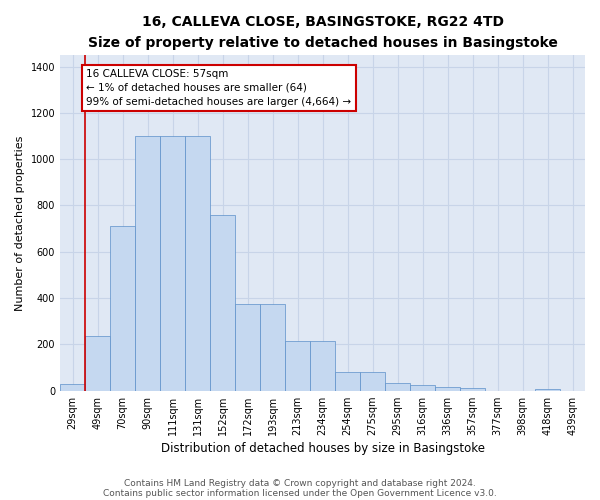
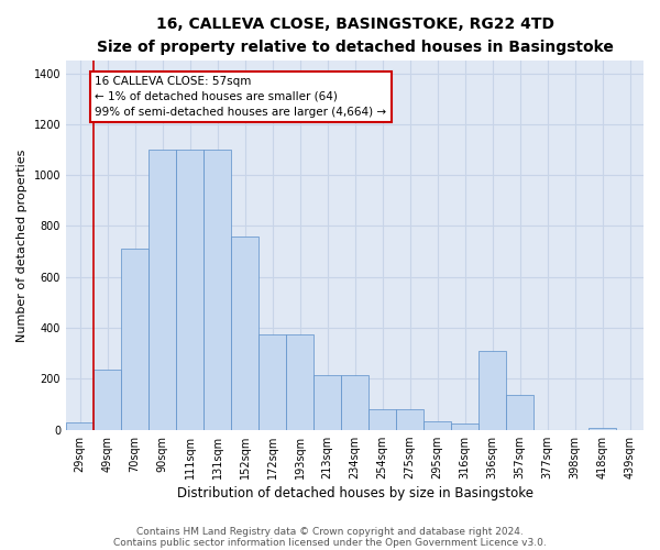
336sqm: 15 -> 310
357sqm: 12 -> 135
